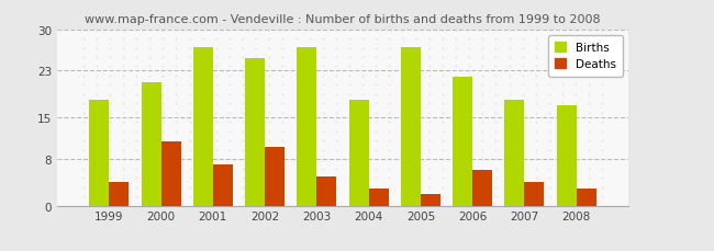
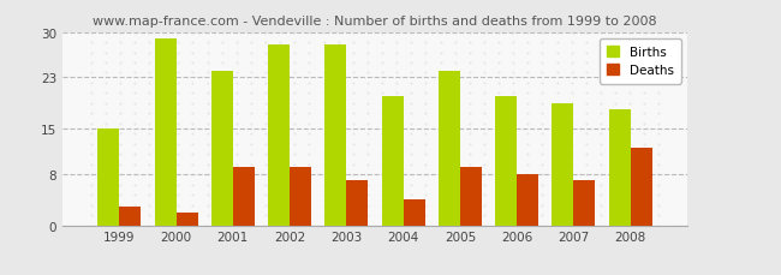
Births/1999: 18 -> 15
Deaths/1999: 4 -> 3
Births/2000: 21 -> 29
Deaths/2000: 11 -> 2
Births/2001: 27 -> 24
Deaths/2001: 7 -> 9
Births/2002: 25 -> 28
Deaths/2002: 10 -> 9
Births/2003: 27 -> 28
Deaths/2003: 5 -> 7
Births/2004: 18 -> 20
Deaths/2004: 3 -> 4
Births/2005: 27 -> 24
Deaths/2005: 2 -> 9
Births/2006: 22 -> 20
Deaths/2006: 6 -> 8
Births/2007: 18 -> 19
Deaths/2007: 4 -> 7
Births/2008: 17 -> 18
Deaths/2008: 3 -> 12
